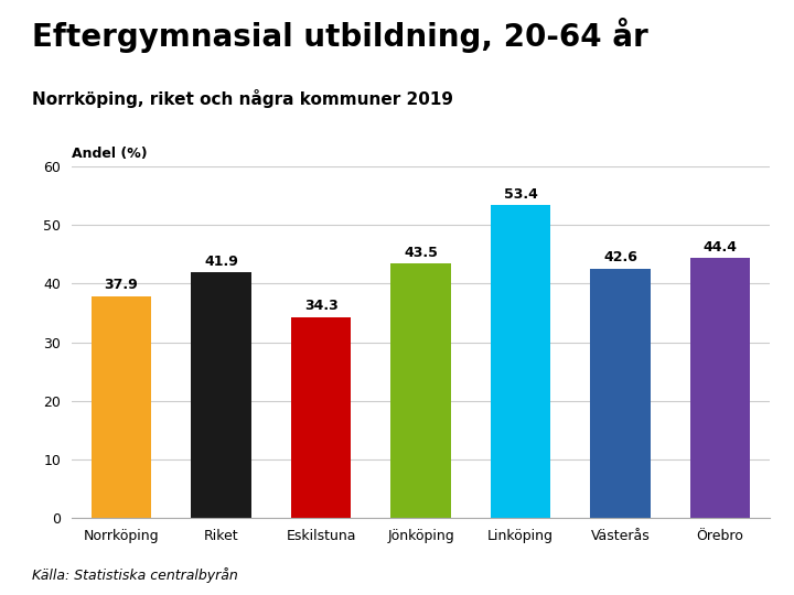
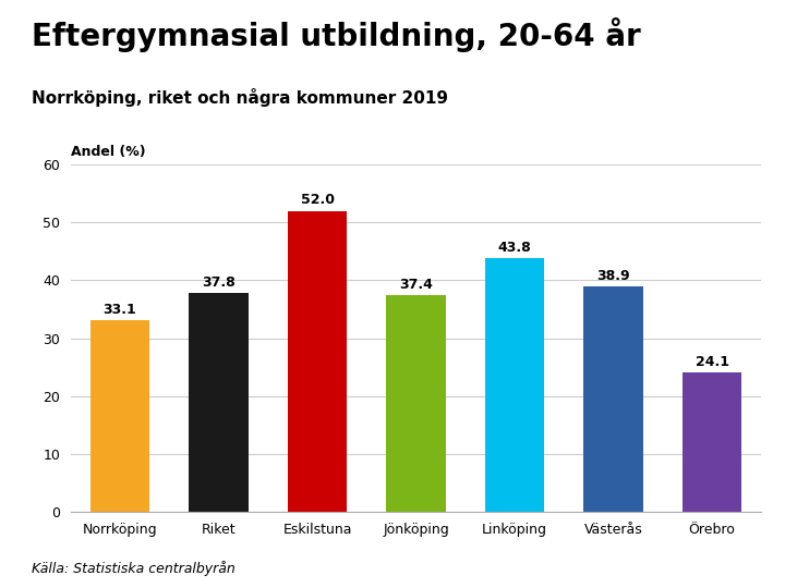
Norrköping: 37.9 -> 33.1
Riket: 41.9 -> 37.8
Eskilstuna: 34.3 -> 52.0
Jönköping: 43.5 -> 37.4
Linköping: 53.4 -> 43.8
Västerås: 42.6 -> 38.9
Örebro: 44.4 -> 24.1
